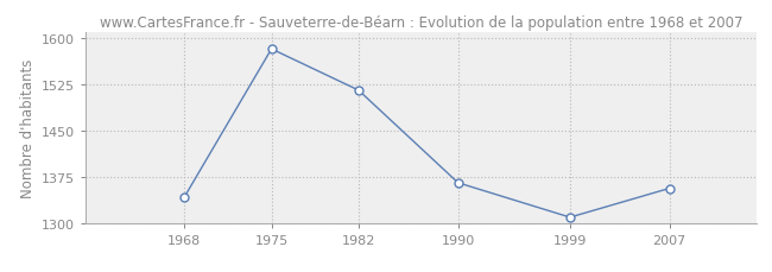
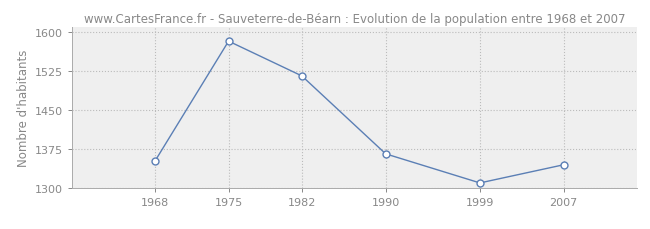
1968: 1342 -> 1352
2007: 1356 -> 1344
